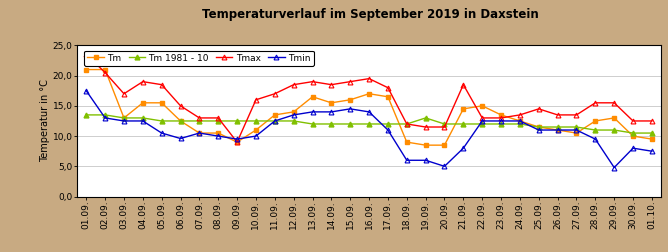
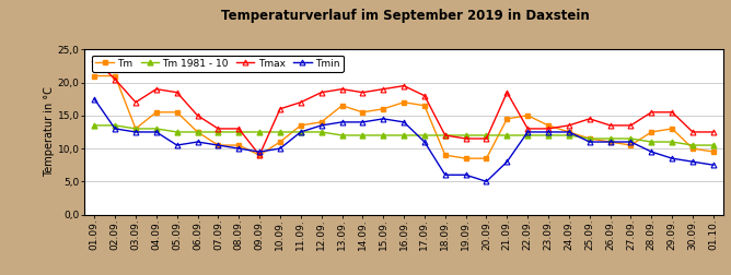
Tmin/06.09.: 9,6 -> 11,0
Tm 1981 - 10/19.09.: 13,0 -> 12,0
Tmin/29.09.: 4,8 -> 8,5
